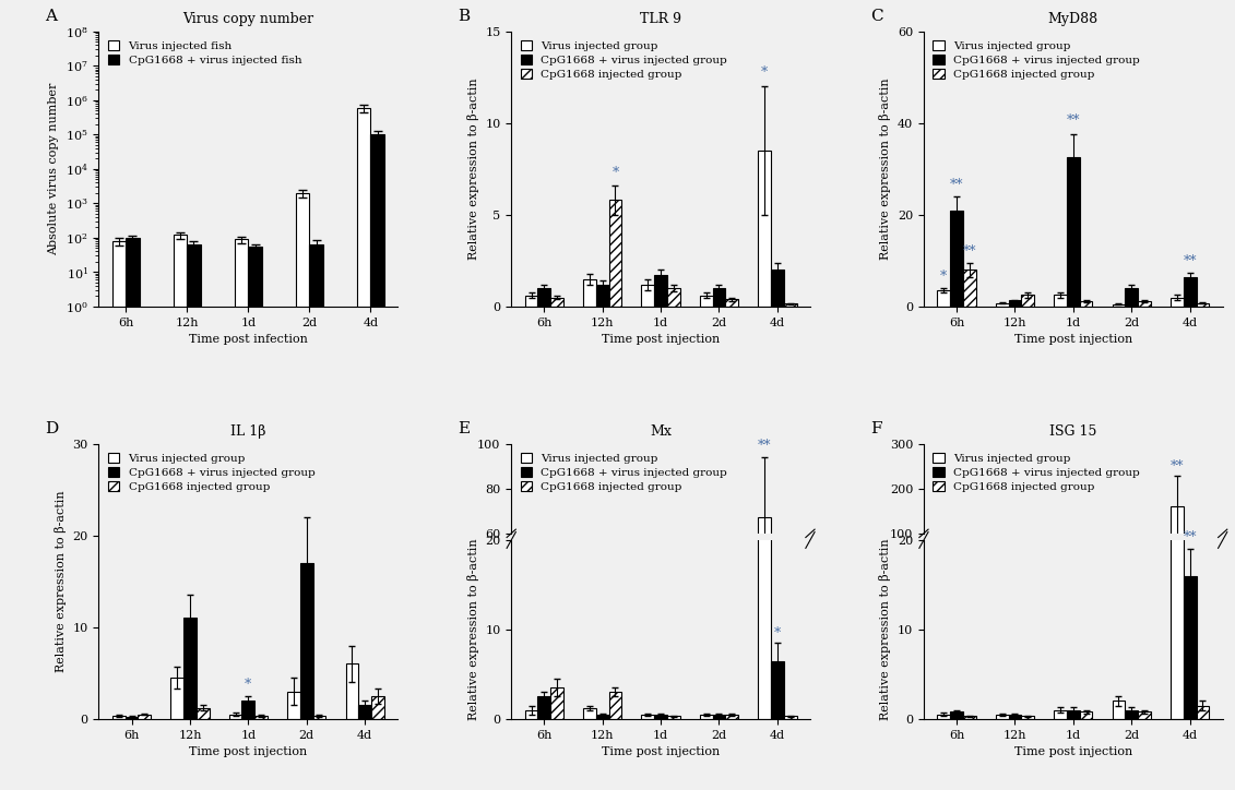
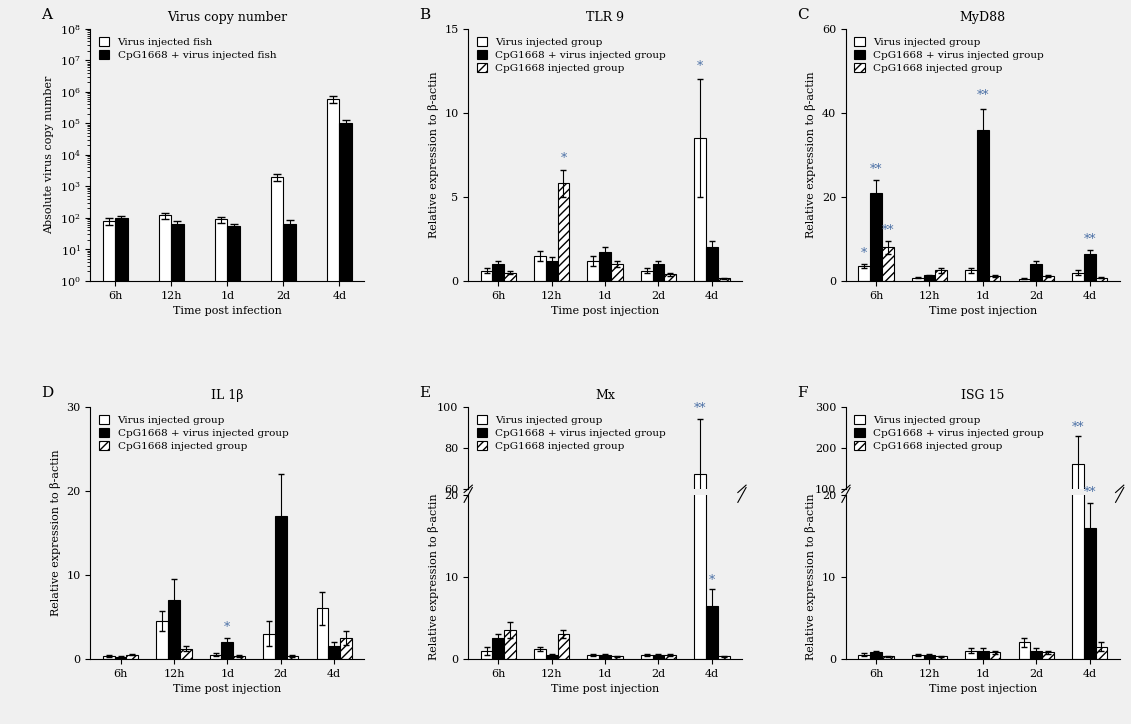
MyD88/CpG1668 + virus injected group/1d: 32.5 -> 36.0
IL 1β/CpG1668 + virus injected group/12h: 11.0 -> 7.0
